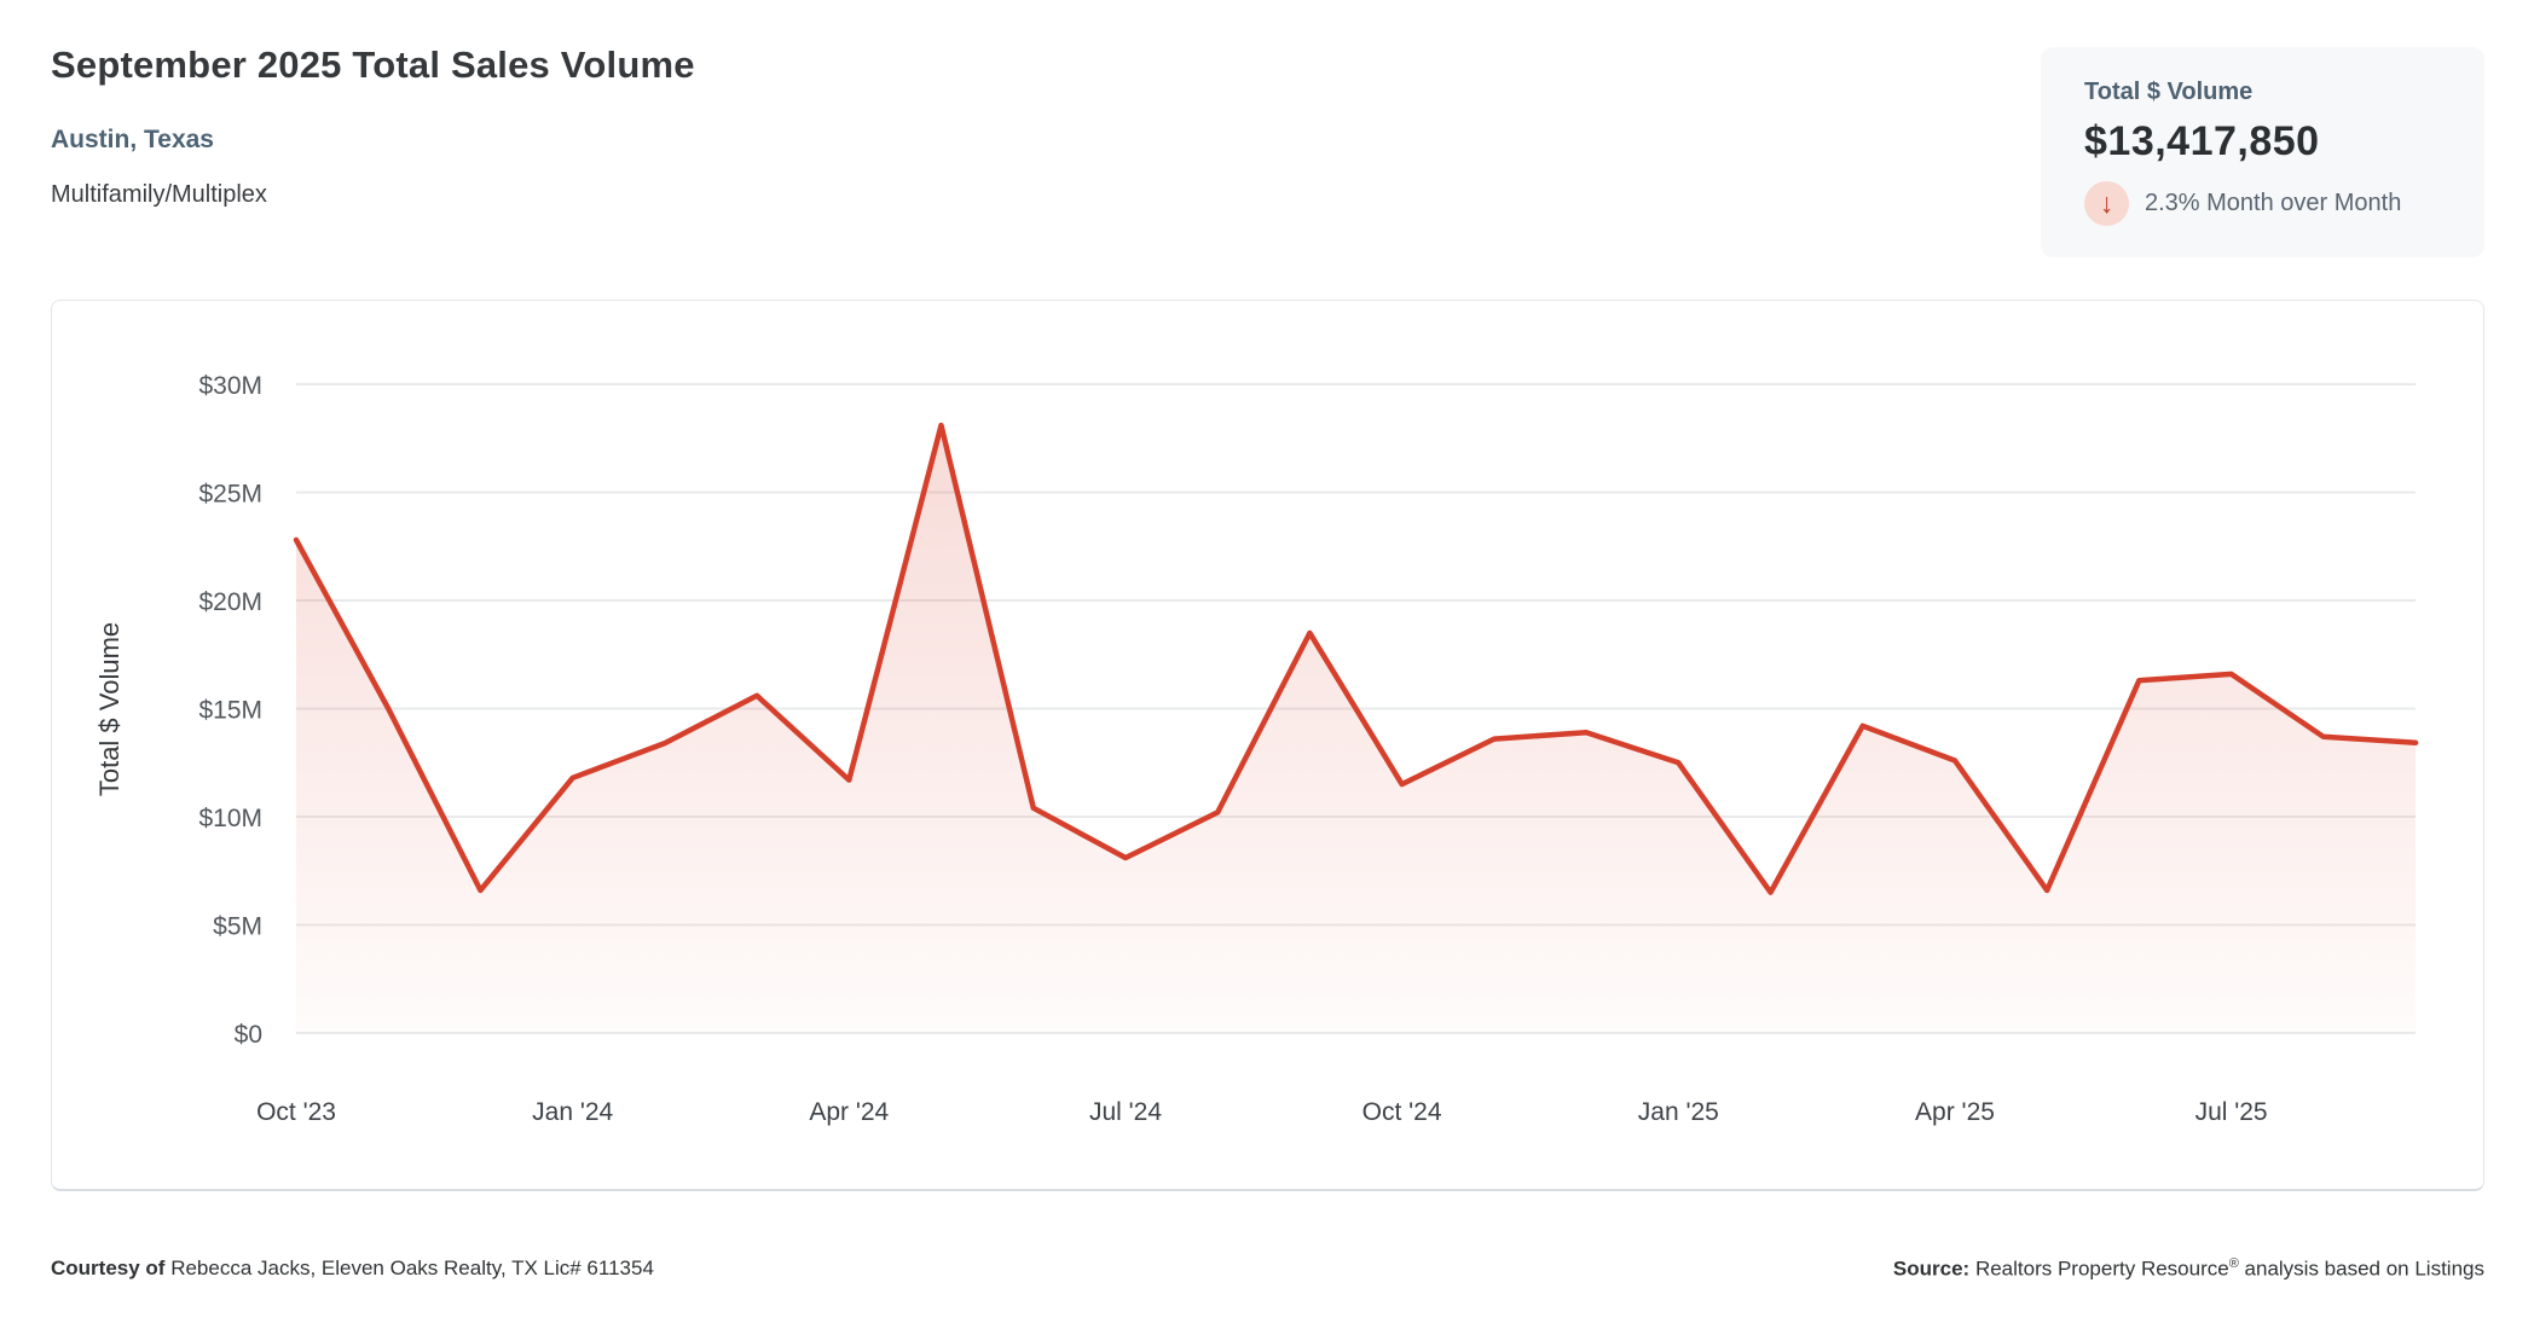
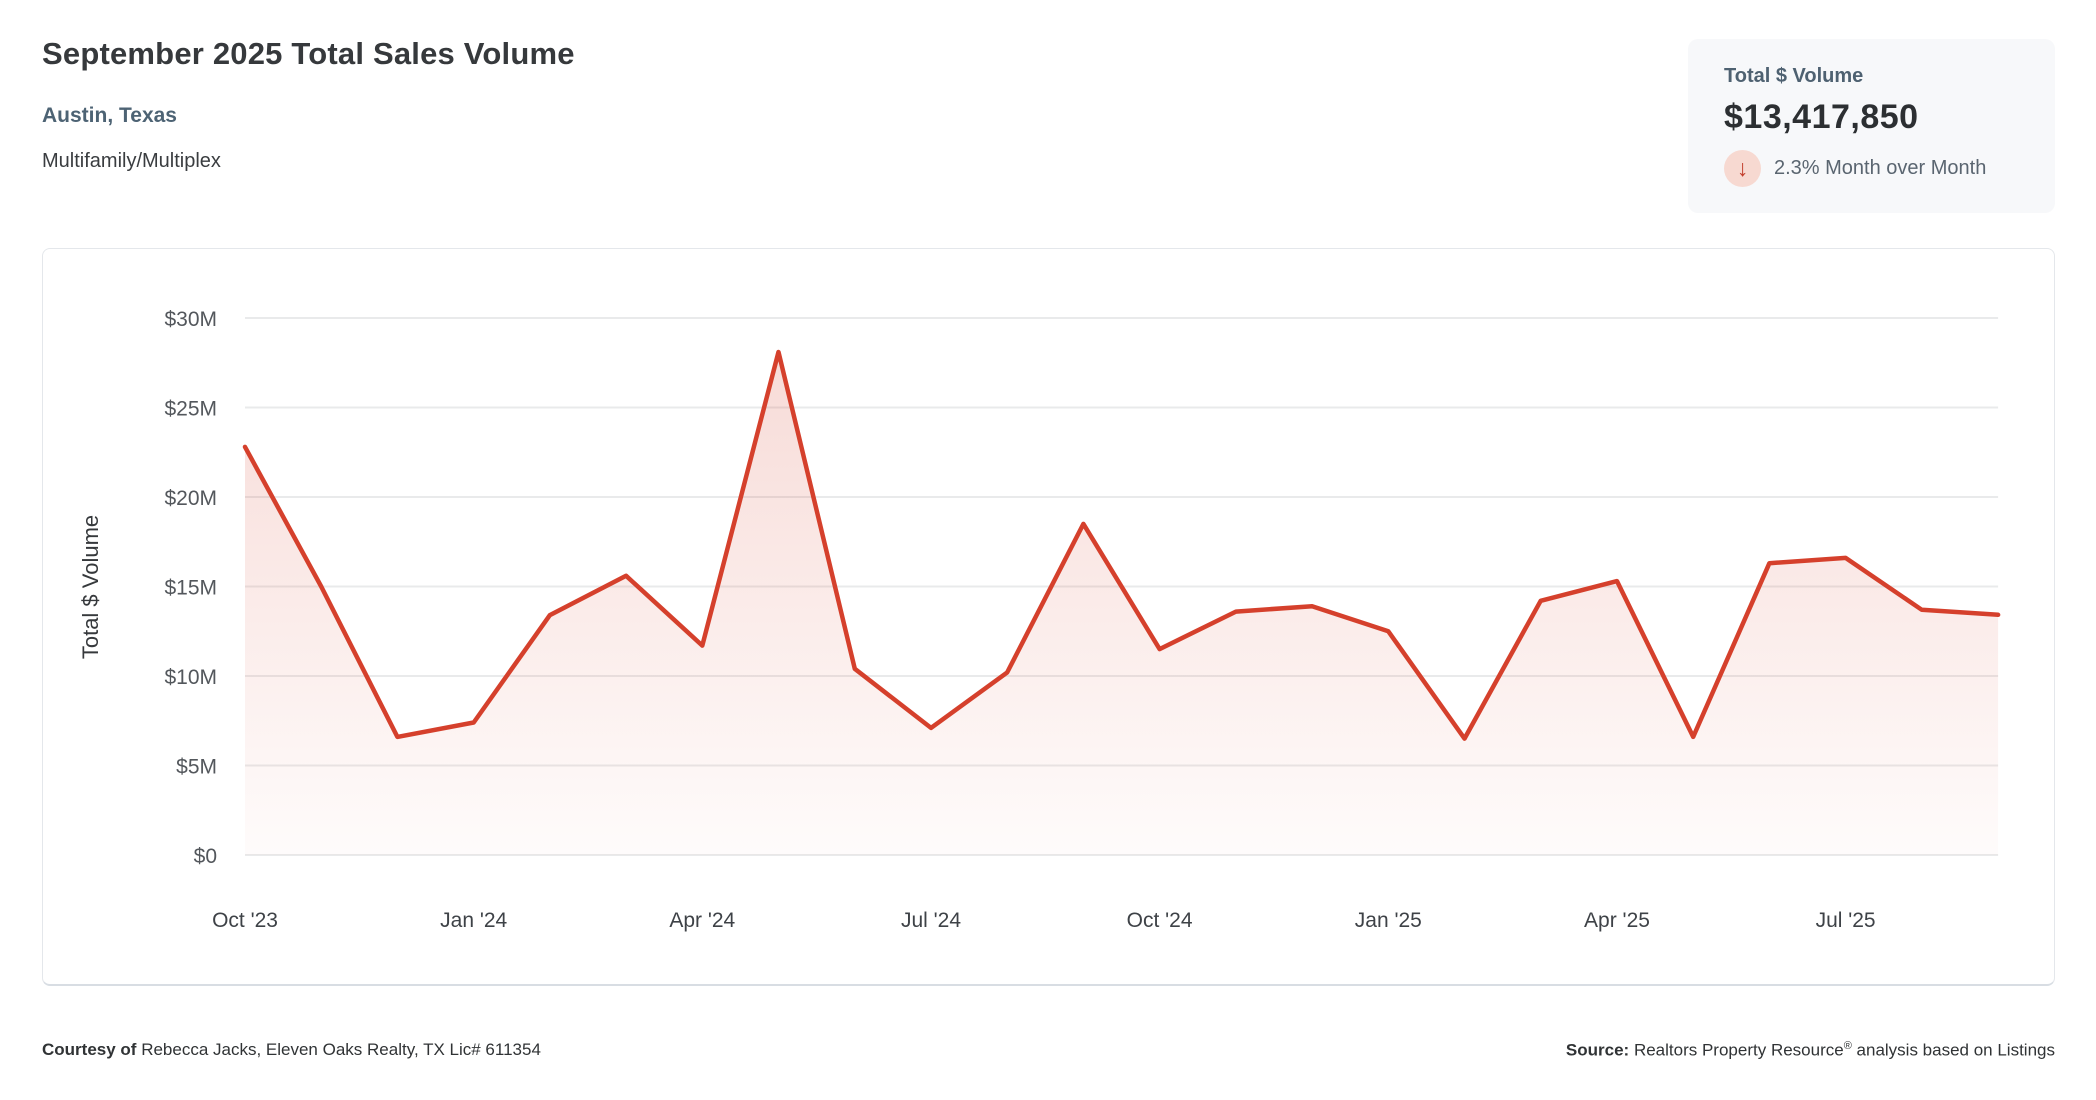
Jan '24: $11.8M -> $7.4M
Jul '24: $8.1M -> $7.1M
Apr '25: $12.6M -> $15.3M
